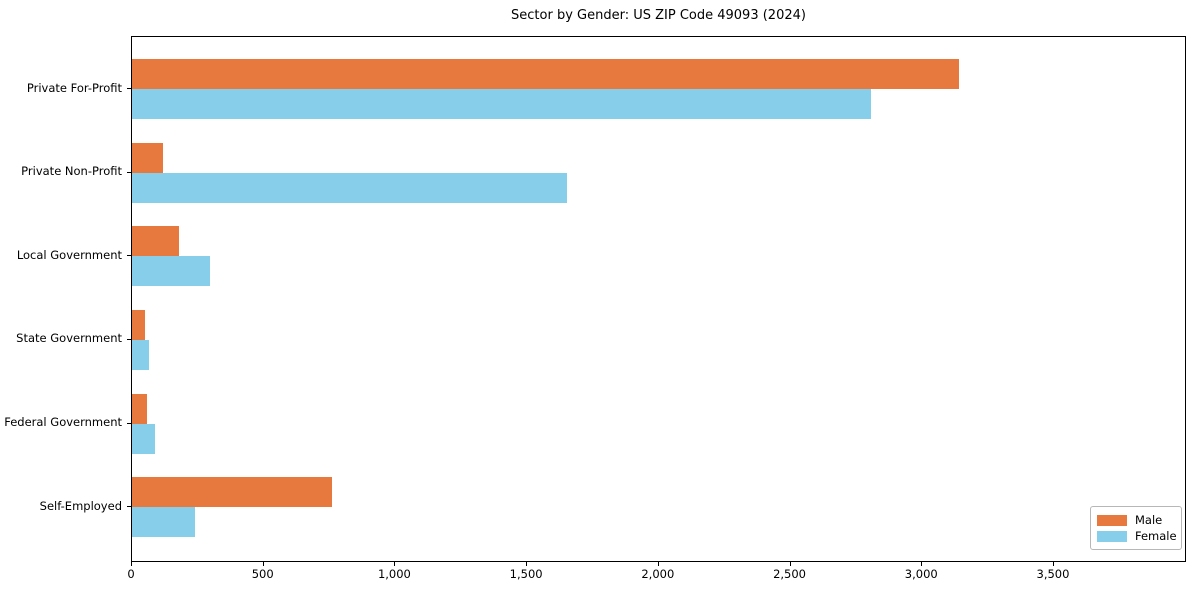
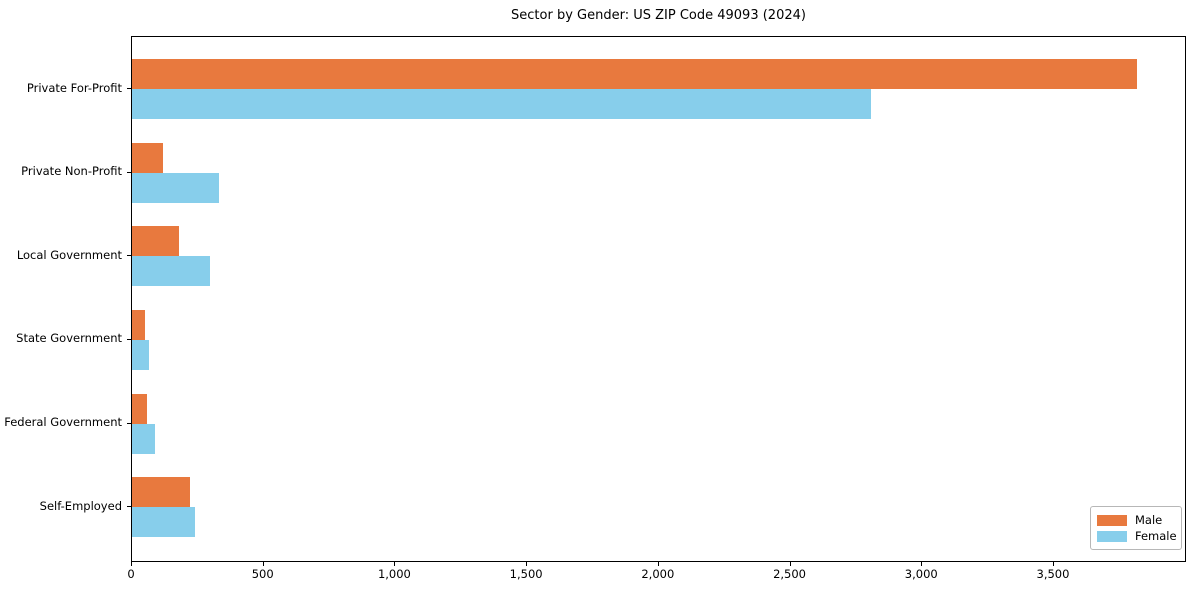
Male/Private For-Profit: 3140 -> 3820
Female/Private Non-Profit: 1650 -> 330
Male/Self-Employed: 760 -> 220
